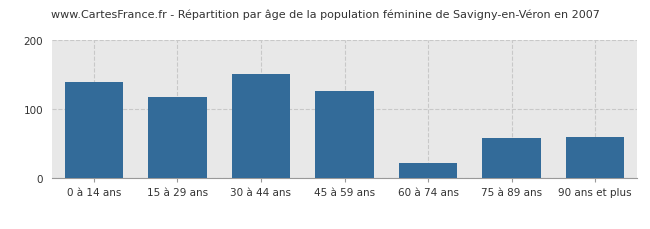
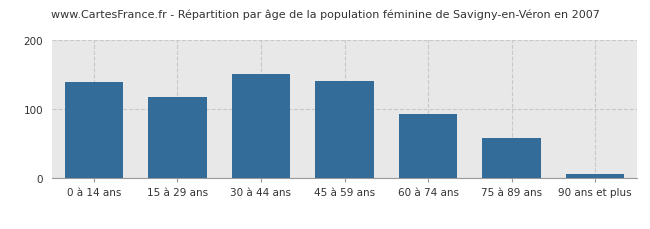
45 à 59 ans: 126 -> 141
60 à 74 ans: 22 -> 94
90 ans et plus: 60 -> 7
